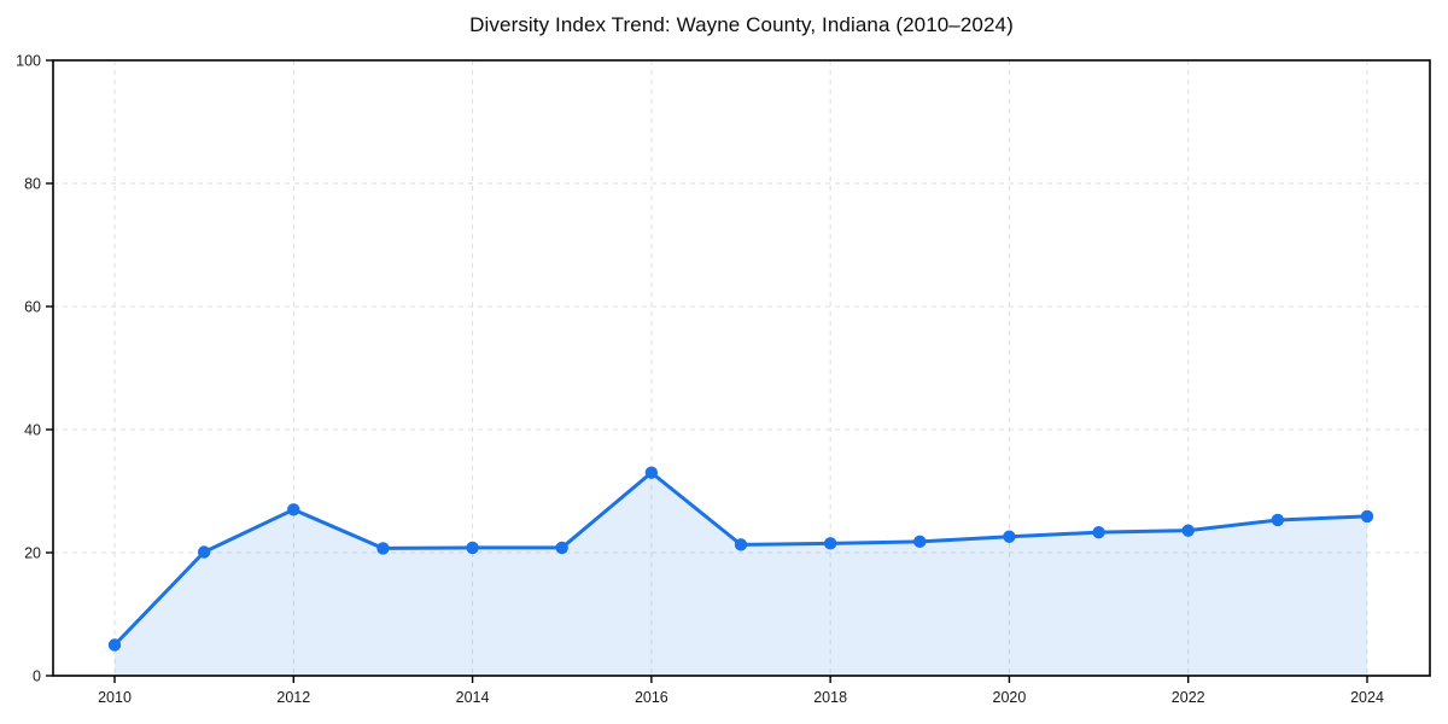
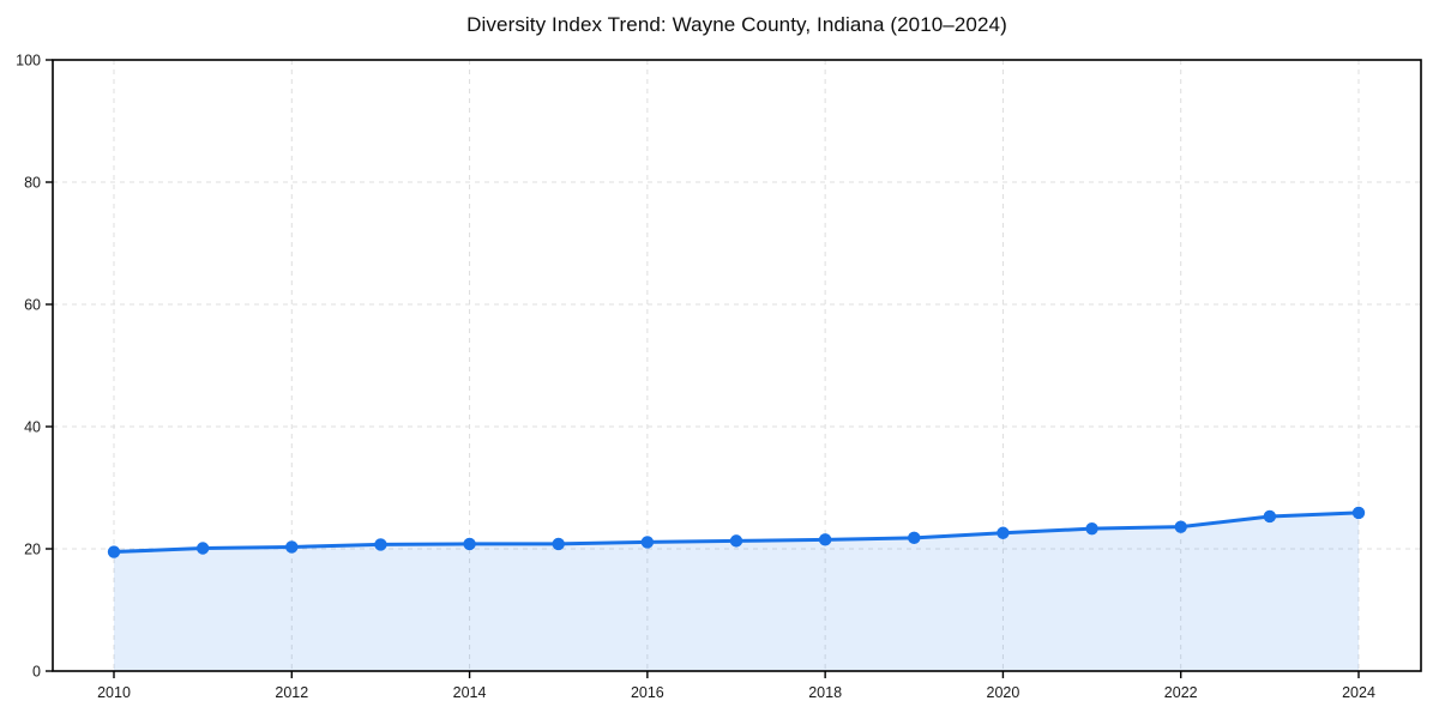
2010: 5 -> 20
2012: 27 -> 20
2016: 33 -> 21
